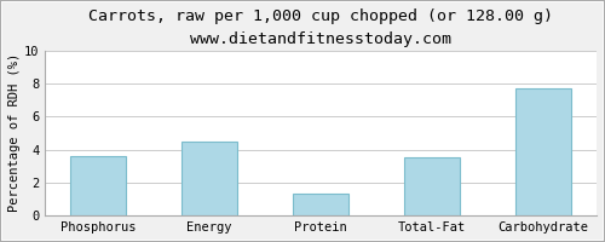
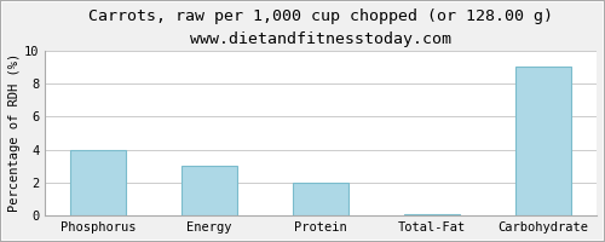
Phosphorus: 3.6 -> 4.0
Energy: 4.5 -> 3.0
Protein: 1.3 -> 2.0
Total-Fat: 3.5 -> 0.1
Carbohydrate: 7.7 -> 9.0
